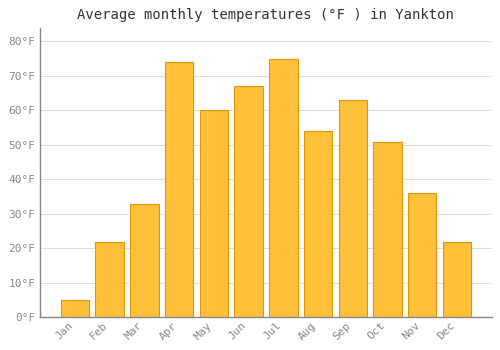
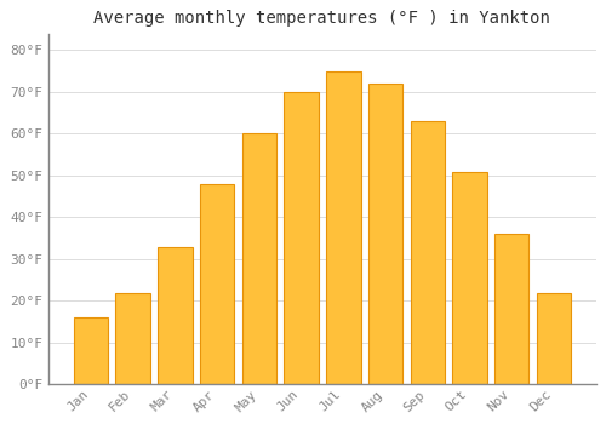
Jan: 5°F -> 16°F
Apr: 74°F -> 48°F
Jun: 67°F -> 70°F
Aug: 54°F -> 72°F
